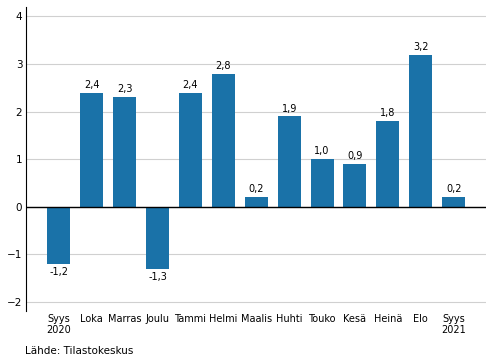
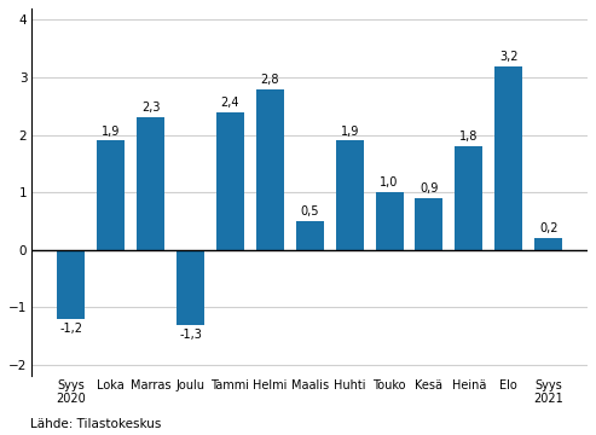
Loka: 2,4 -> 1,9
Maalis: 0,2 -> 0,5
